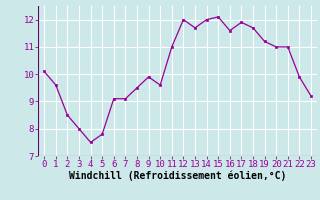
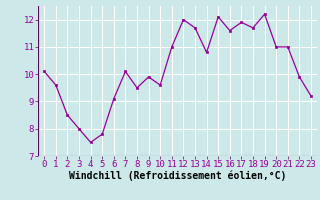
7: 9.1 -> 10.1
14: 12.0 -> 10.8
19: 11.2 -> 12.2
